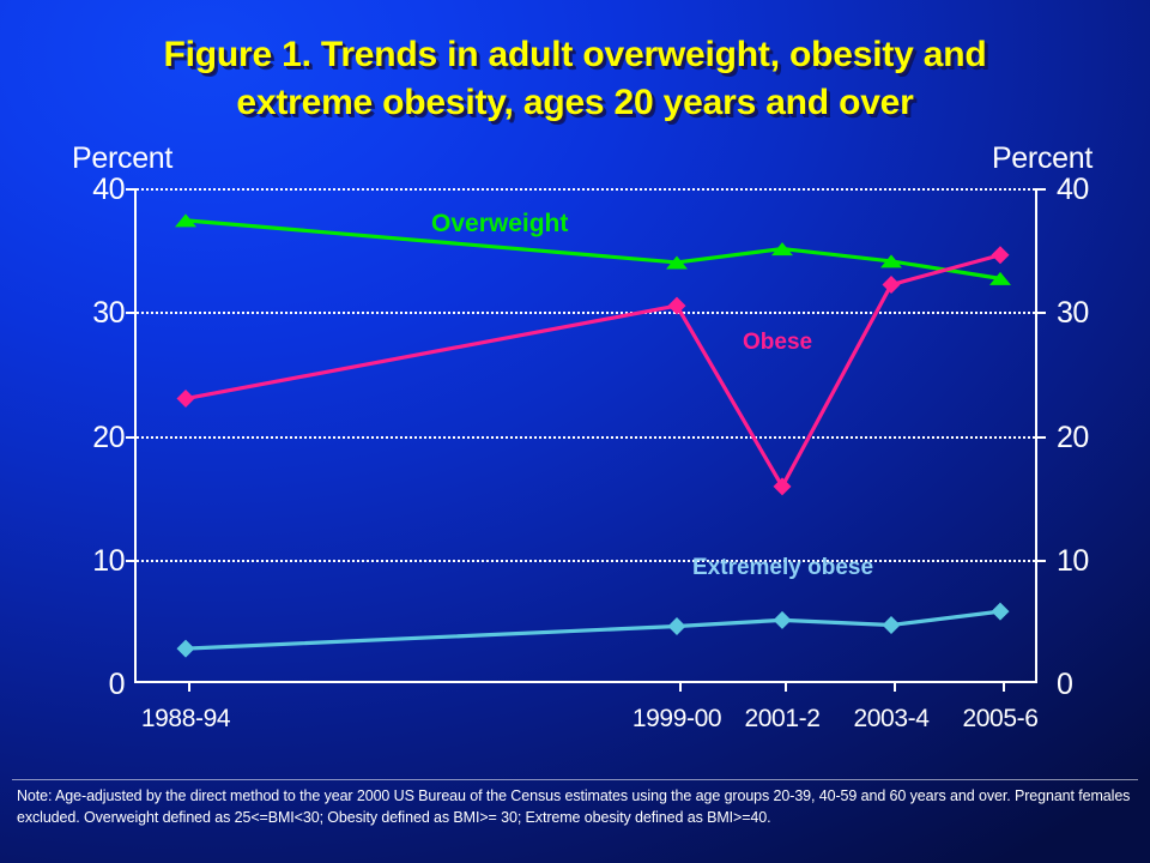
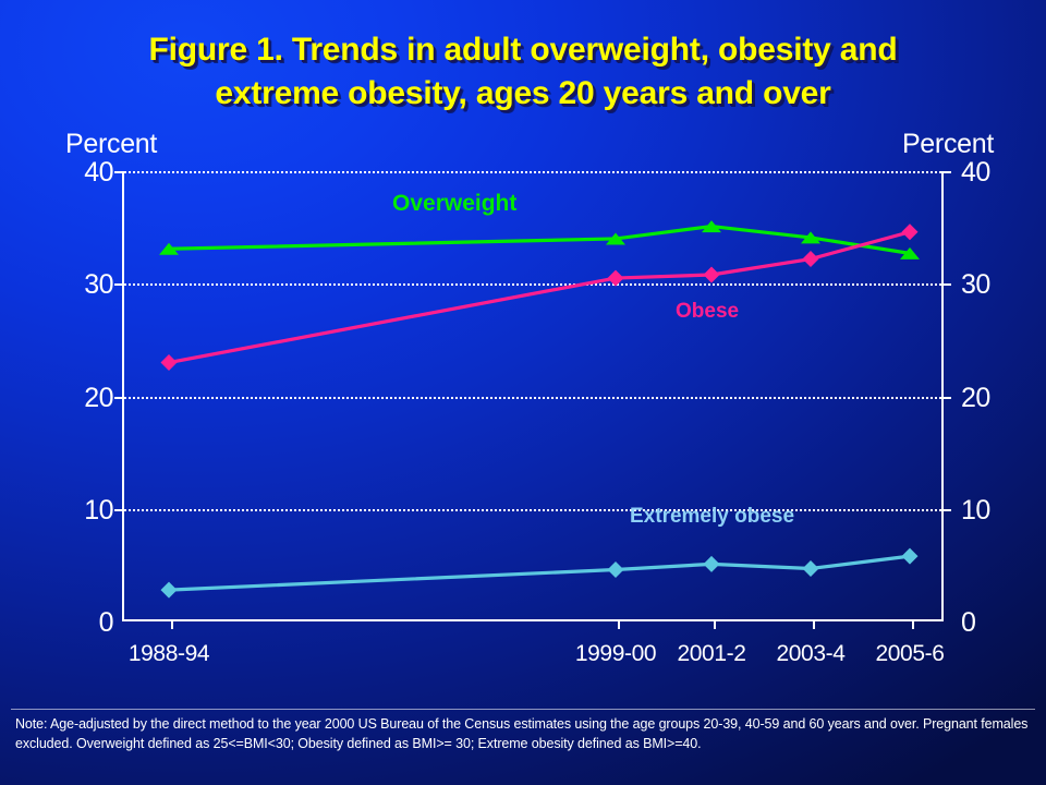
Overweight/1988-94: 37.4 -> 33.1
Obese/2001-2: 15.9 -> 30.8
